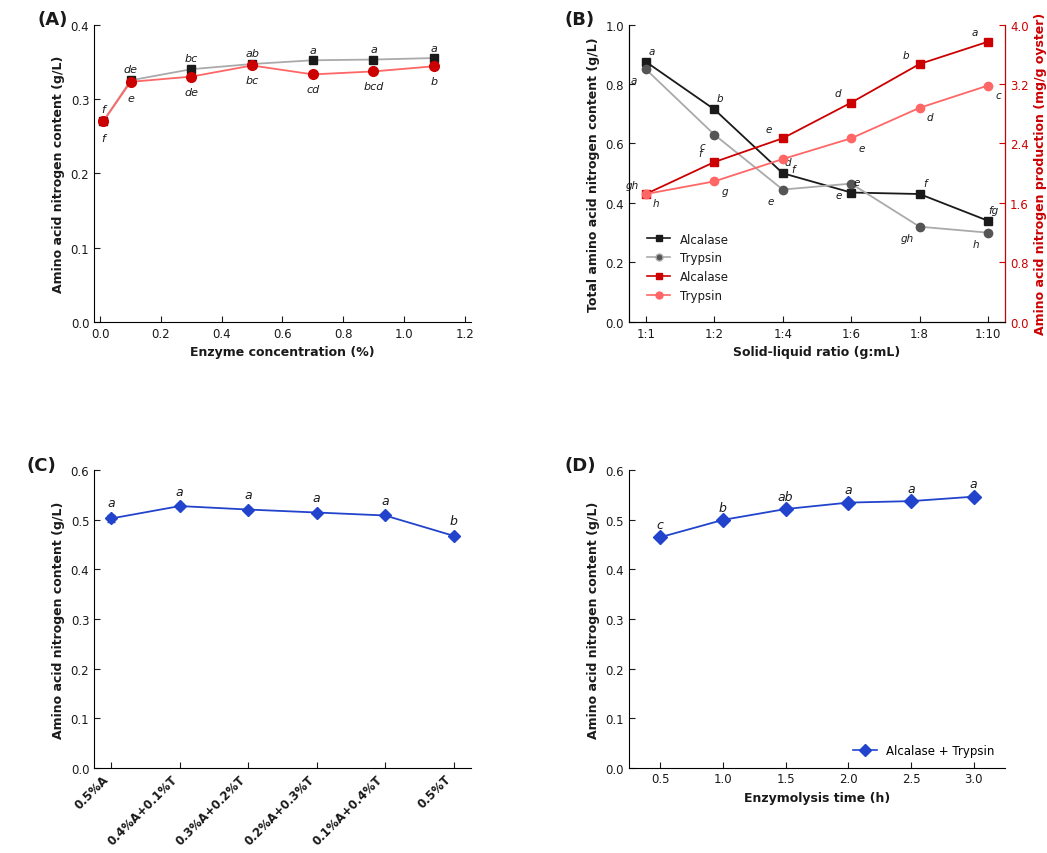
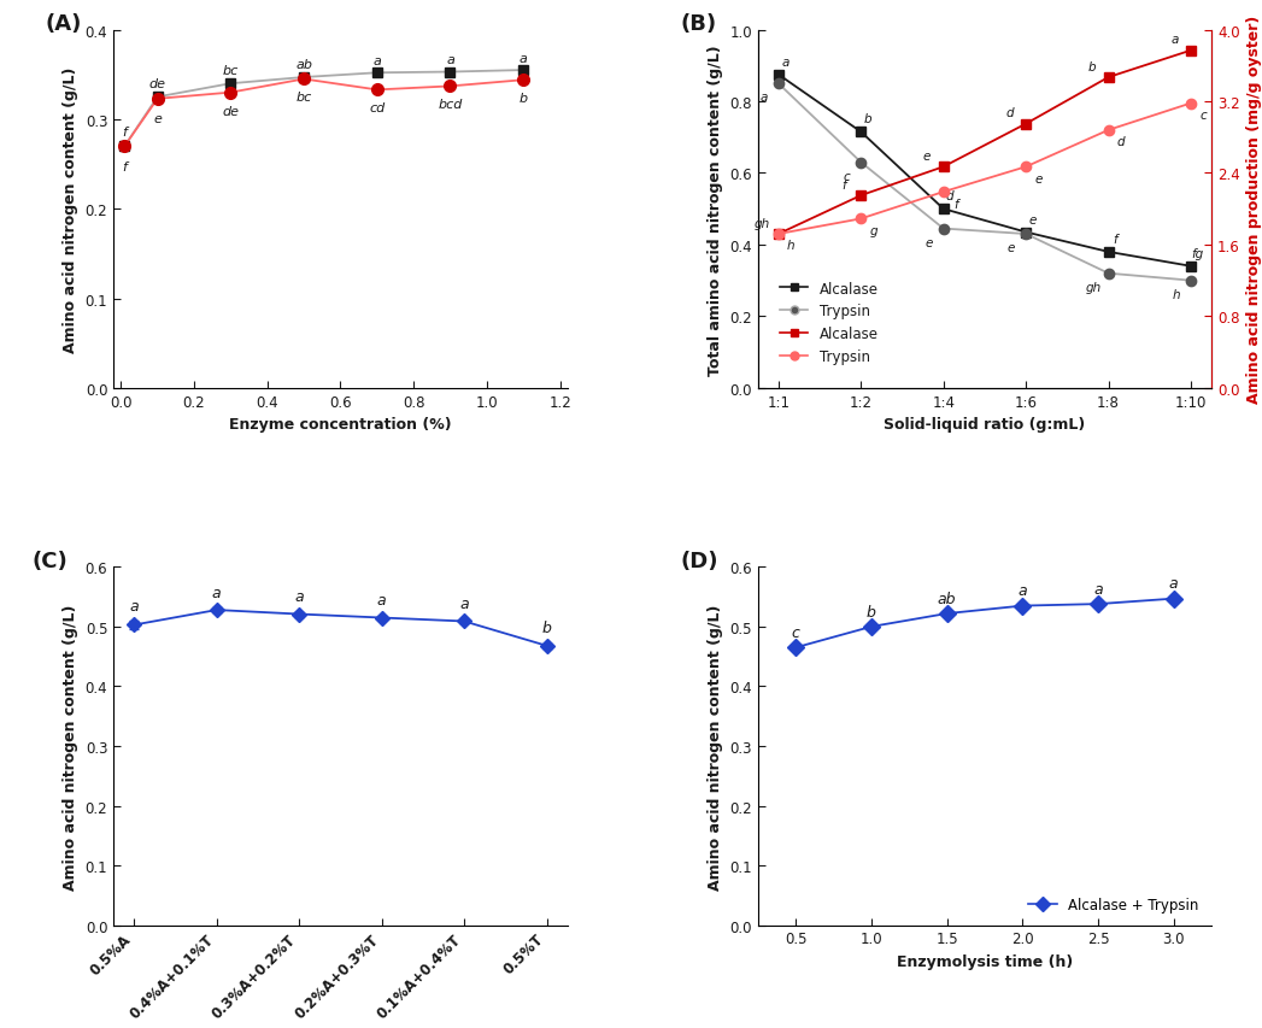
Trypsin/1:6: 0.465 -> 0.430
Alcalase/1:8: 0.430 -> 0.380
